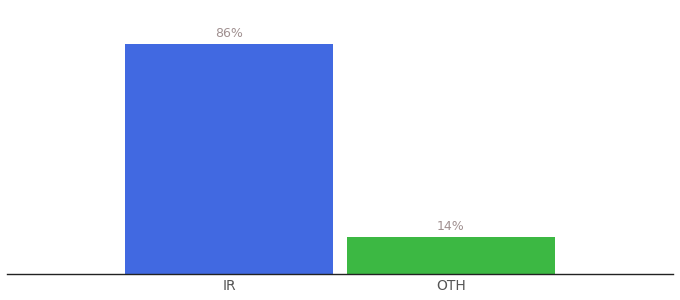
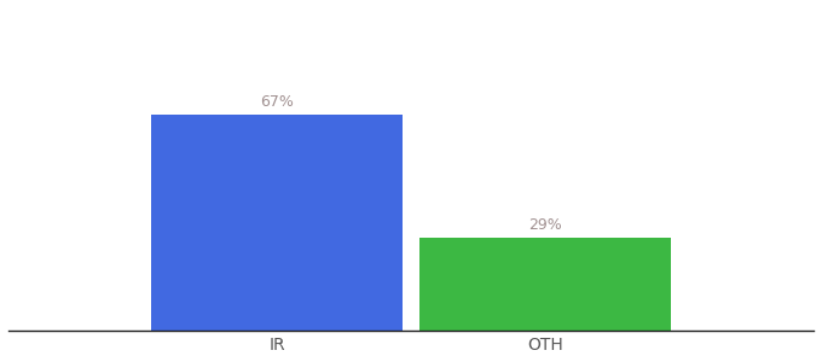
IR: 86% -> 67%
OTH: 14% -> 29%
